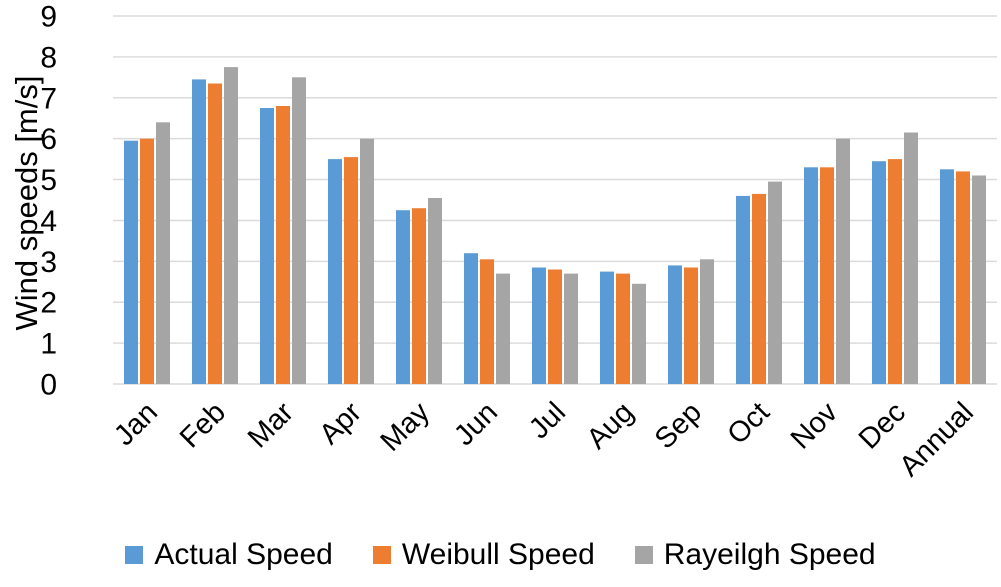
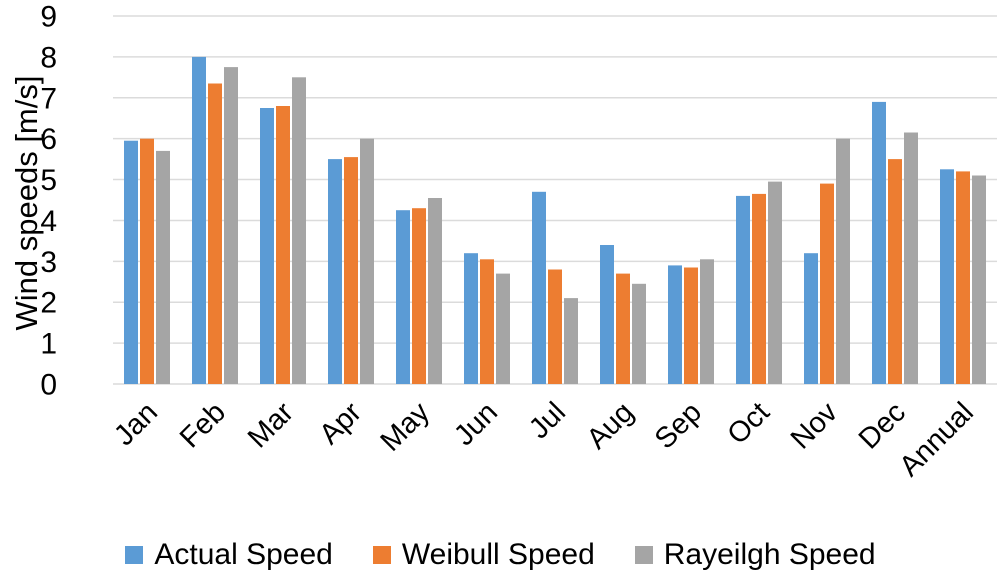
Rayeilgh Speed/Jan: 6.4 -> 5.7
Actual Speed/Feb: 7.5 -> 8.0
Actual Speed/Jul: 2.9 -> 4.7
Rayeilgh Speed/Jul: 2.7 -> 2.1
Actual Speed/Aug: 2.8 -> 3.4
Actual Speed/Nov: 5.3 -> 3.2
Weibull Speed/Nov: 5.3 -> 4.9
Actual Speed/Dec: 5.5 -> 6.9
